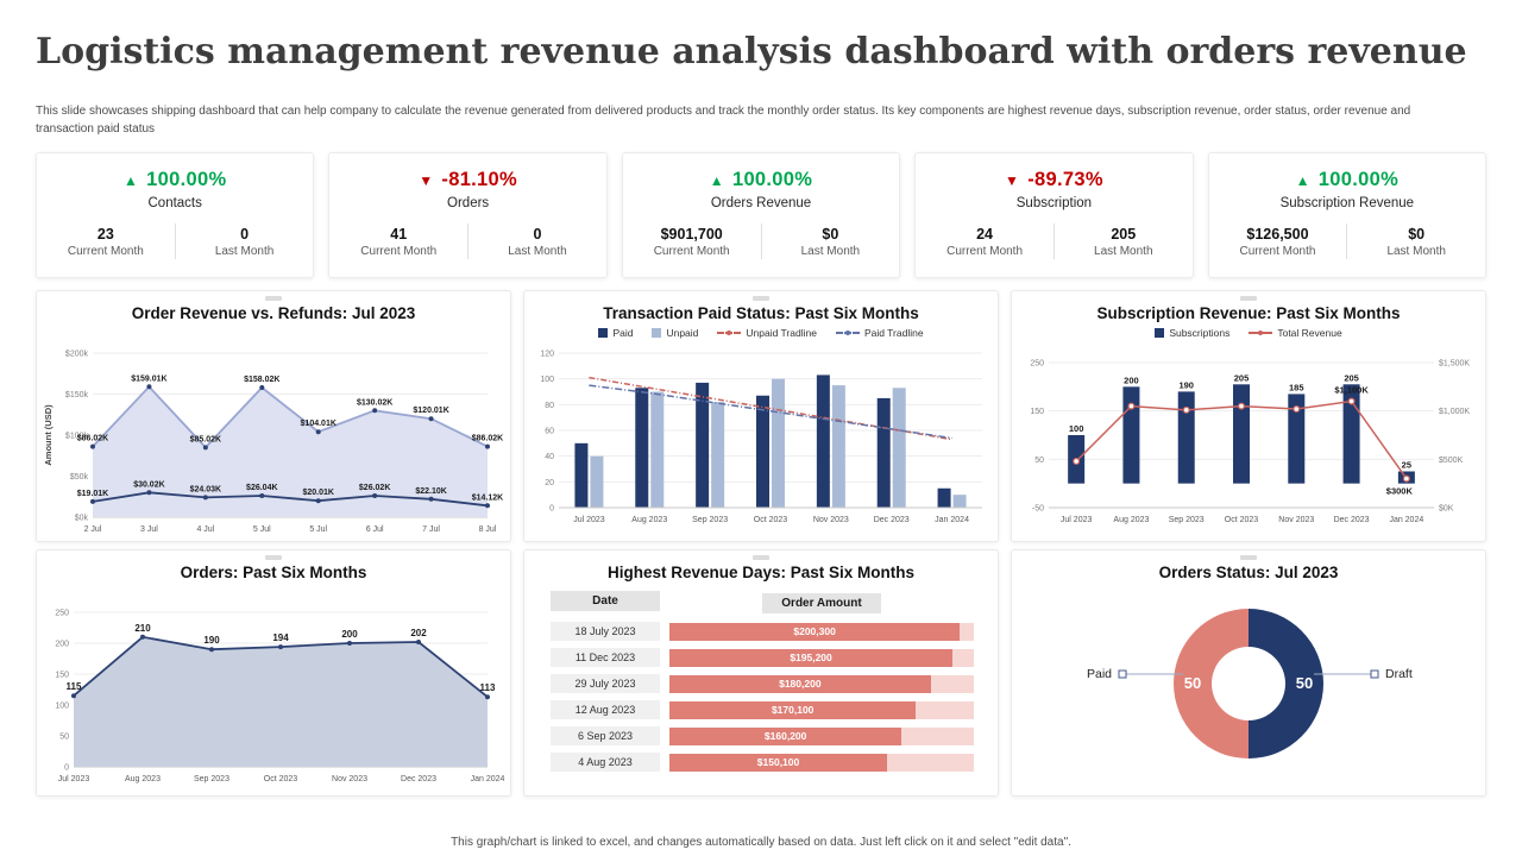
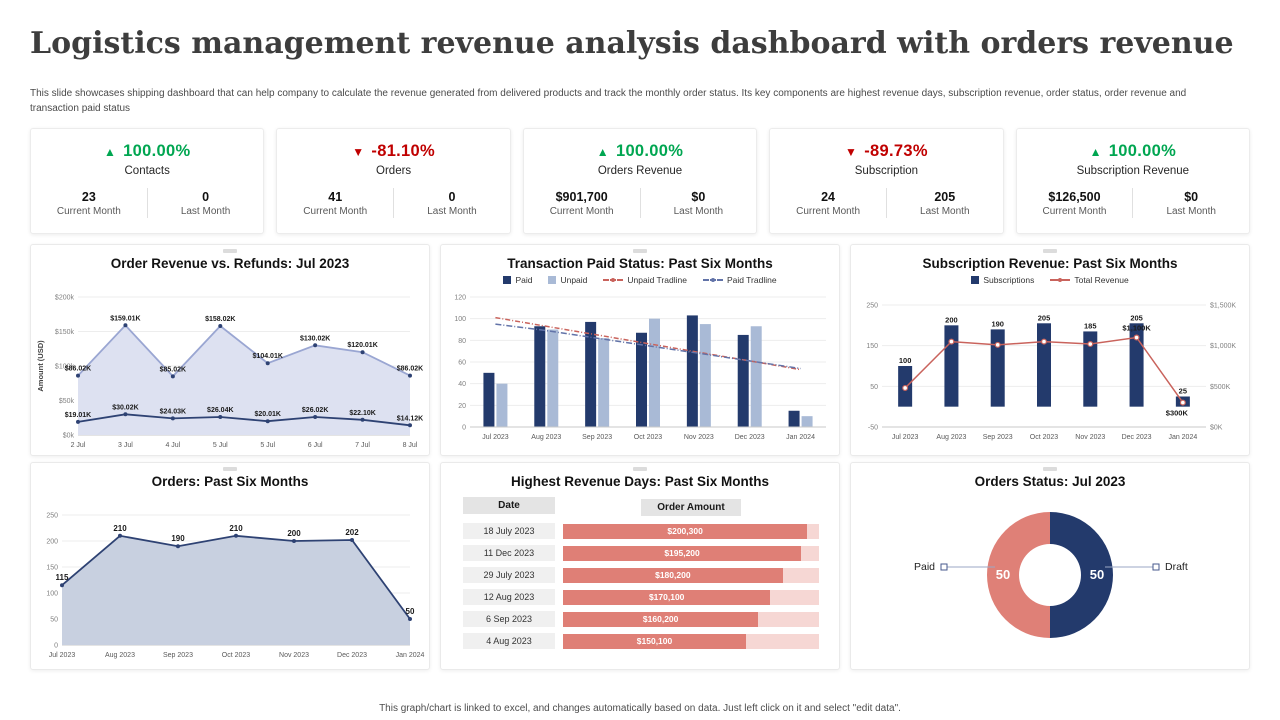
Orders: Past Six Months/Oct 2023: 194 -> 210
Orders: Past Six Months/Jan 2024: 113 -> 50
